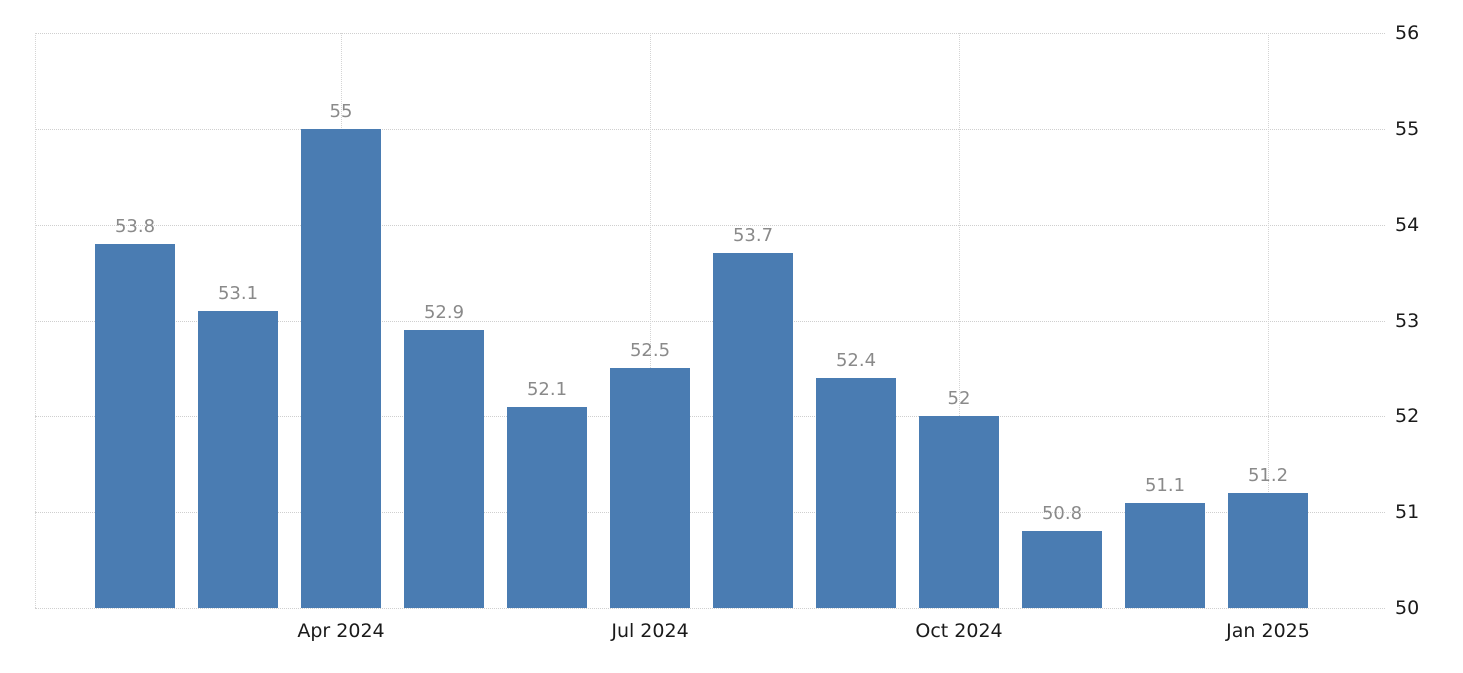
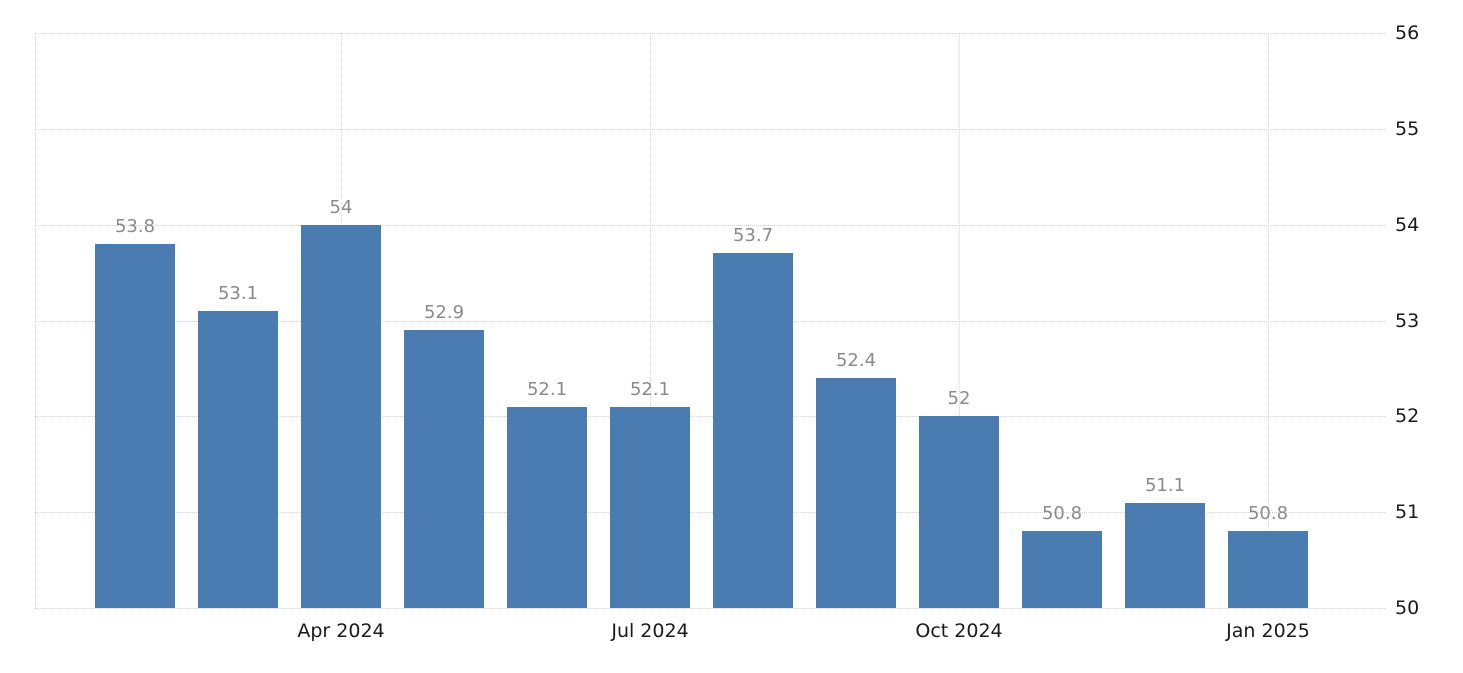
Apr 2024: 55 -> 54
Jul 2024: 52.5 -> 52.1
Jan 2025: 51.2 -> 50.8
